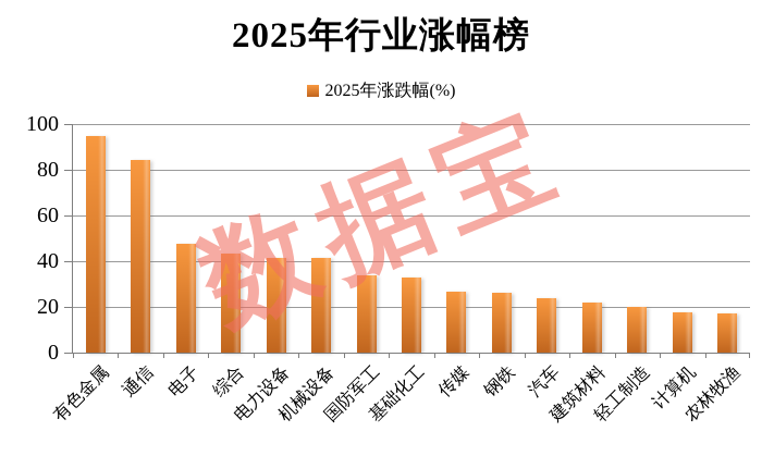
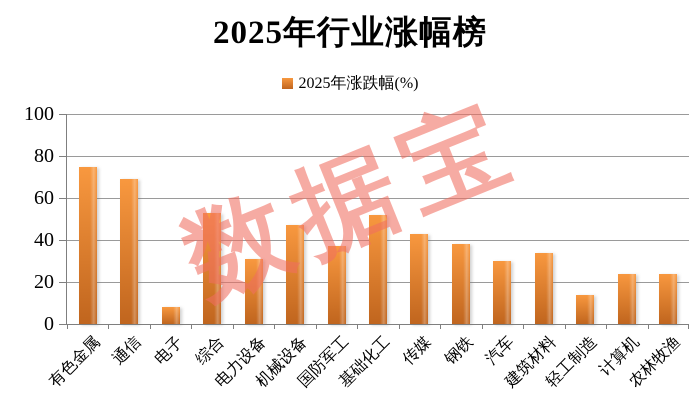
有色金属: 95 -> 75
通信: 84 -> 69
电子: 48 -> 8
综合: 44 -> 53
电力设备: 42 -> 31
机械设备: 42 -> 47
国防军工: 34 -> 37
基础化工: 33 -> 52
传媒: 26 -> 43
钢铁: 26 -> 38
汽车: 24 -> 30
建筑材料: 22 -> 34
轻工制造: 20 -> 14
计算机: 18 -> 24
农林牧渔: 17 -> 24
